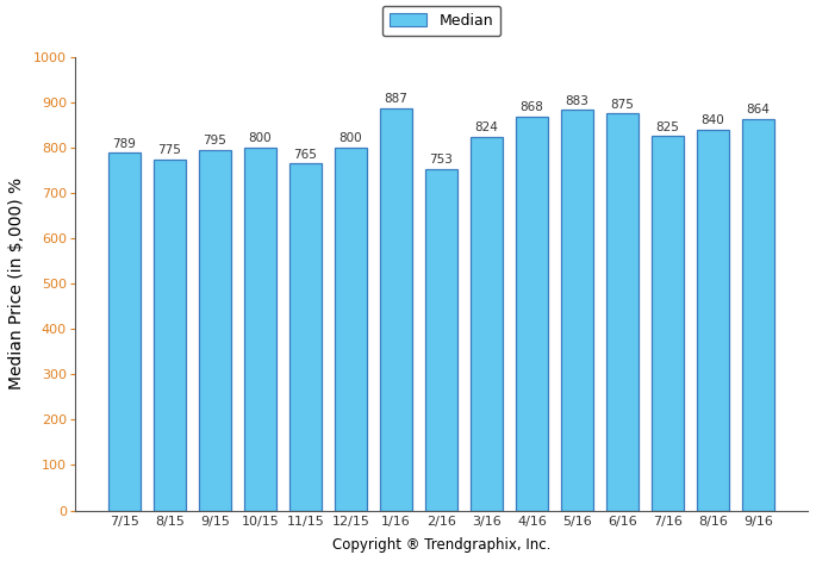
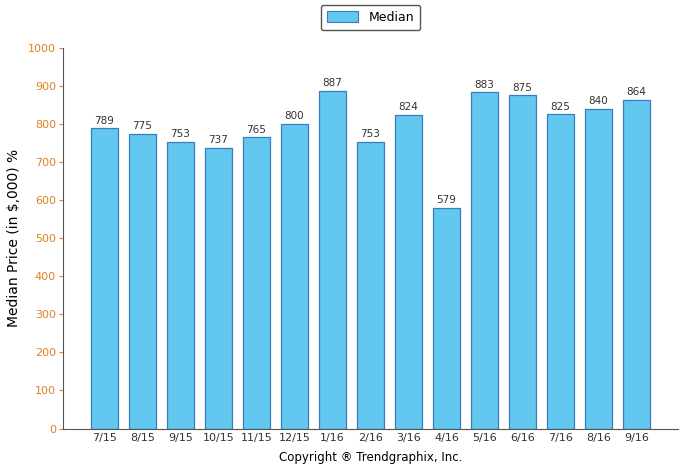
9/15: 795 -> 753
10/15: 800 -> 737
4/16: 868 -> 579
